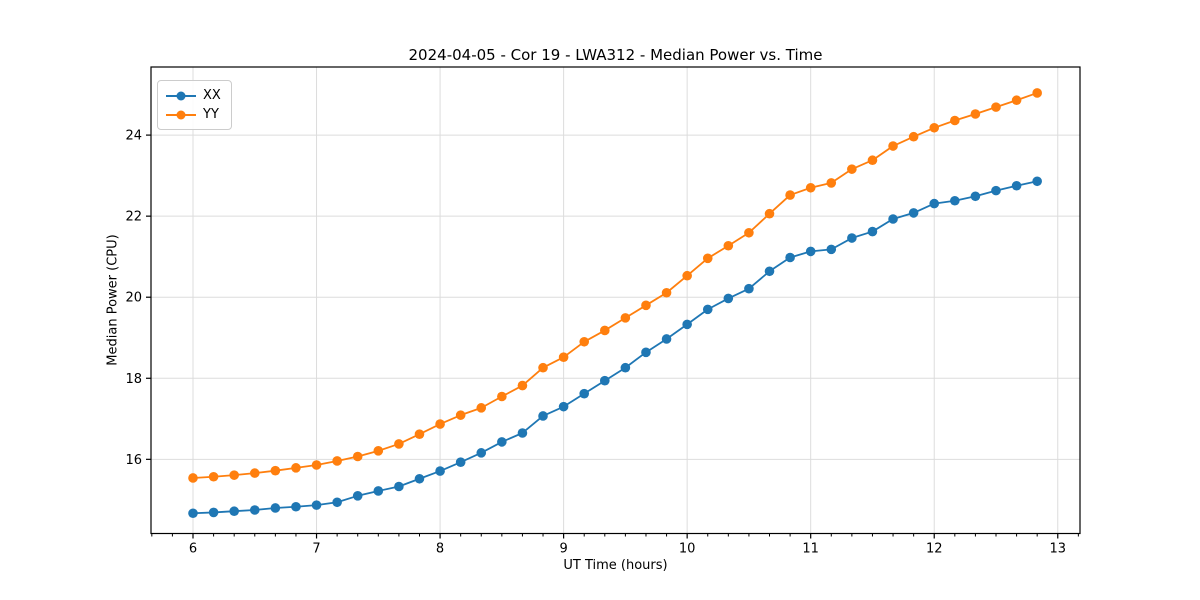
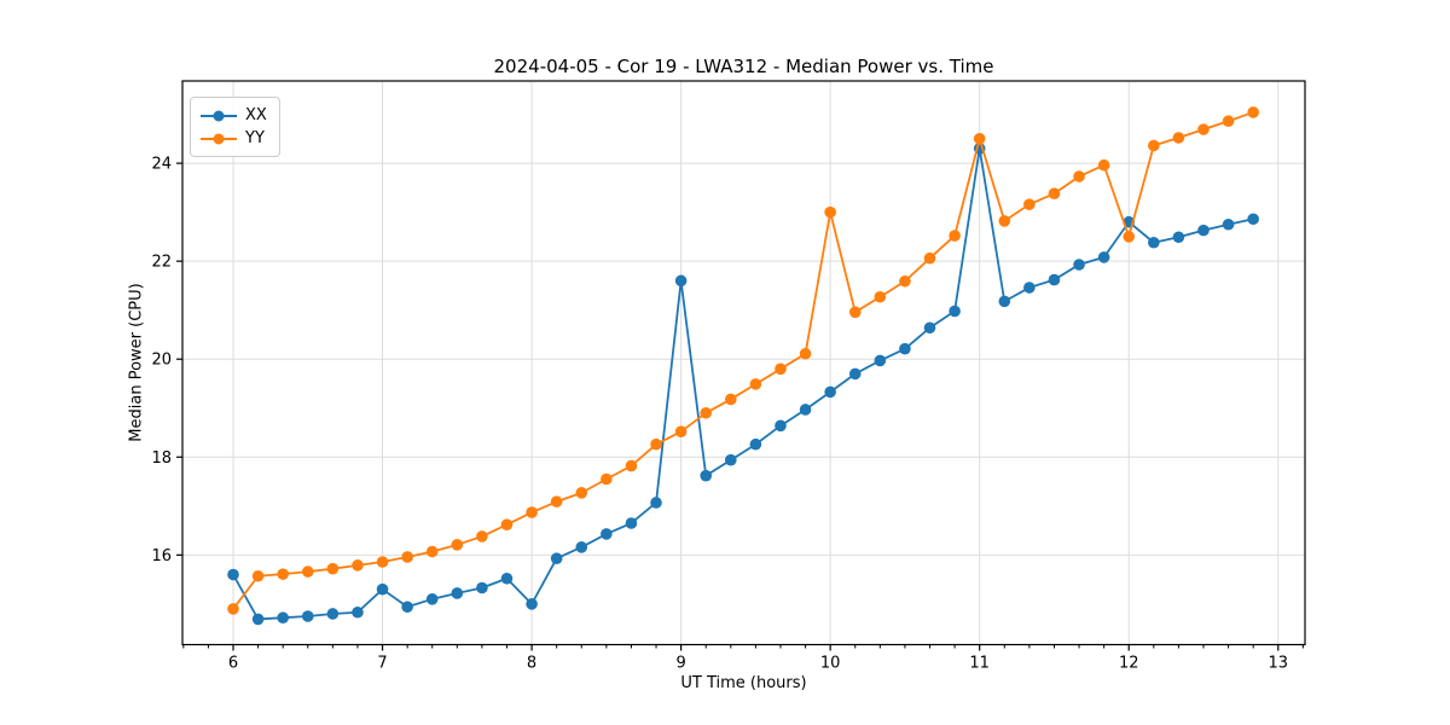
XX/6: 14.7 -> 15.6
YY/6: 15.5 -> 14.9
XX/7: 14.9 -> 15.3
XX/8: 15.7 -> 15.0
XX/9: 17.3 -> 21.6
YY/10: 20.5 -> 23.0
XX/11: 21.1 -> 24.3
YY/11: 22.7 -> 24.5
XX/12: 22.3 -> 22.8
YY/12: 24.2 -> 22.5
